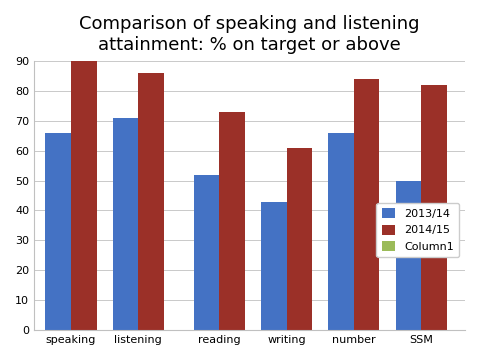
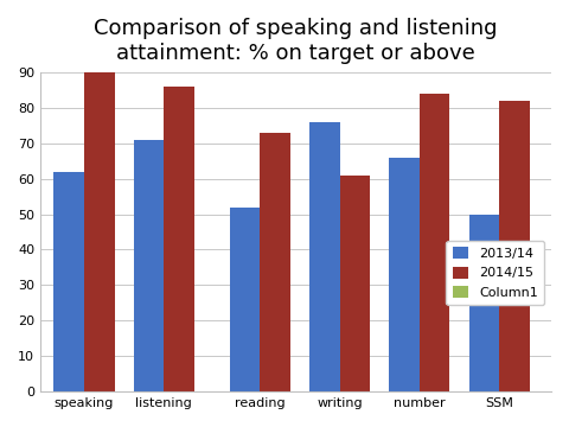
2013/14/speaking: 66 -> 62
2013/14/writing: 43 -> 76
